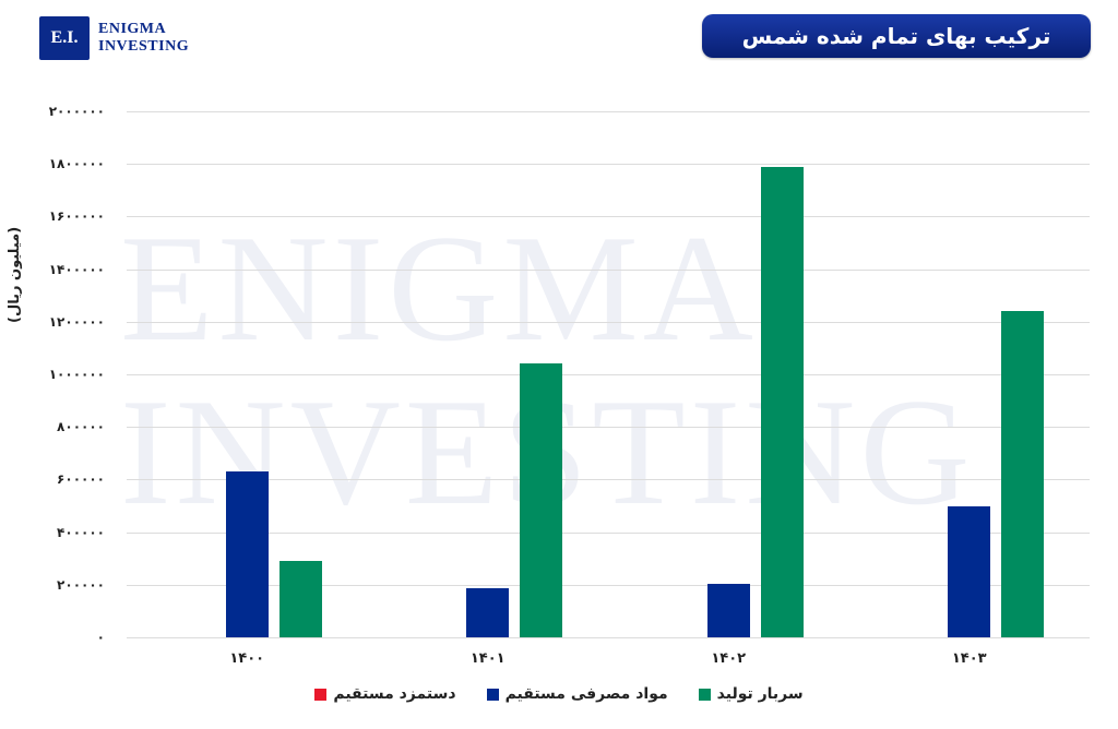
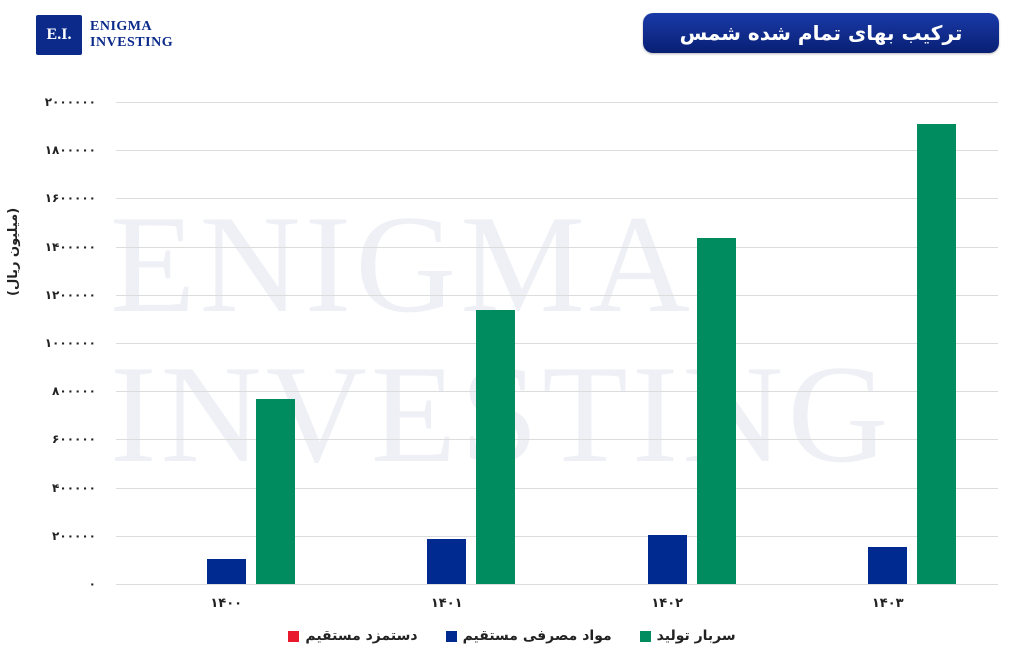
مواد مصرفی مستقیم/۱۴۰۰: 630000 -> 100000
سربار تولید/۱۴۰۰: 290000 -> 770000
سربار تولید/۱۴۰۱: 1040000 -> 1140000
سربار تولید/۱۴۰۲: 1790000 -> 1440000
مواد مصرفی مستقیم/۱۴۰۳: 500000 -> 150000
سربار تولید/۱۴۰۳: 1240000 -> 1910000
